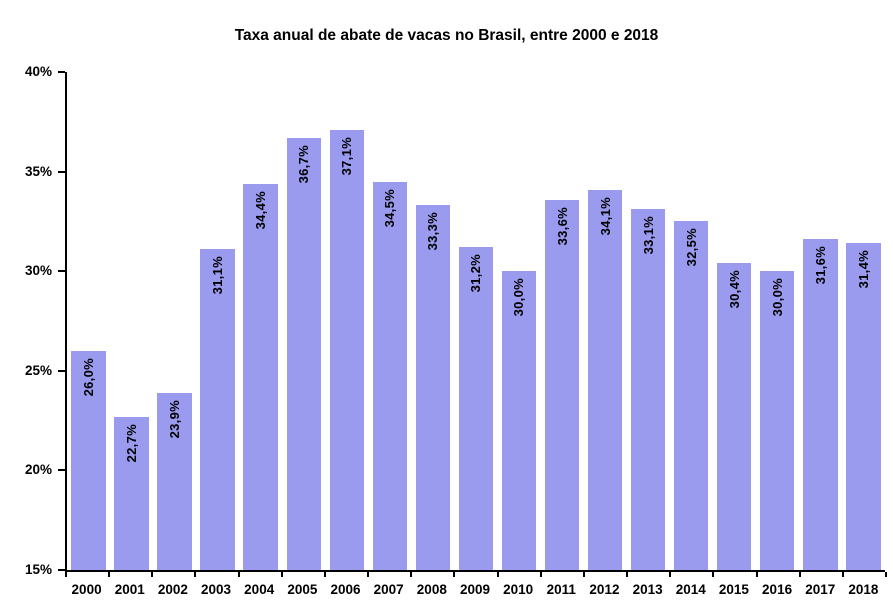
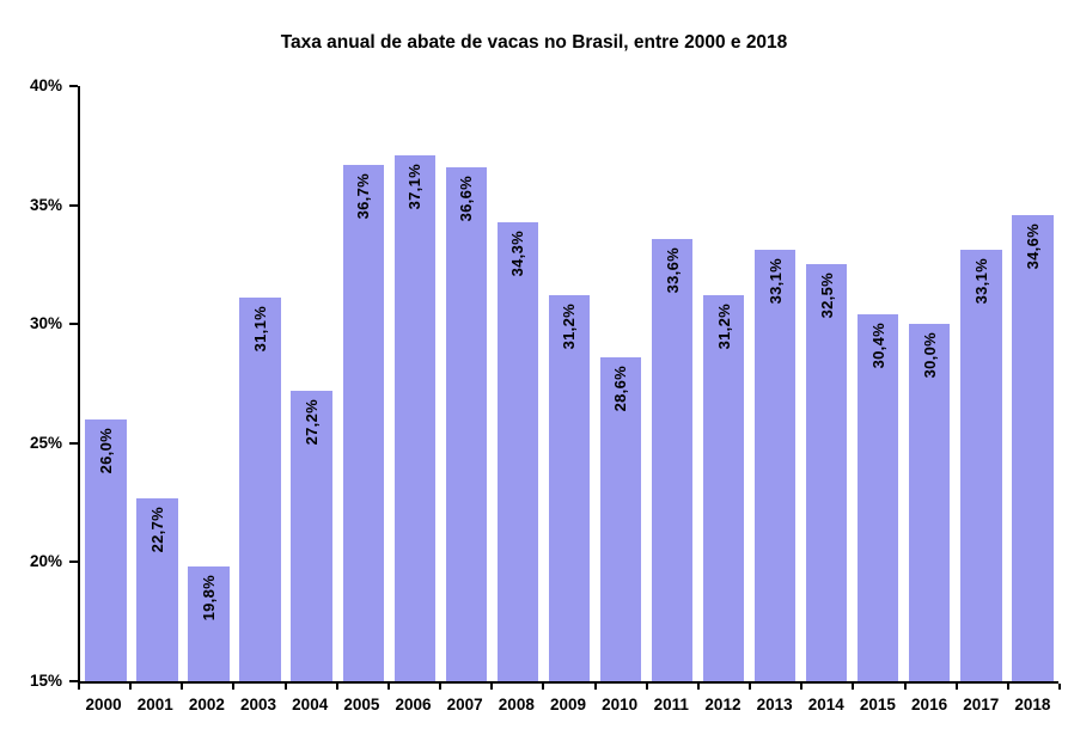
2002: 23,9% -> 19,8%
2004: 34,4% -> 27,2%
2007: 34,5% -> 36,6%
2008: 33,3% -> 34,3%
2010: 30,0% -> 28,6%
2012: 34,1% -> 31,2%
2017: 31,6% -> 33,1%
2018: 31,4% -> 34,6%
